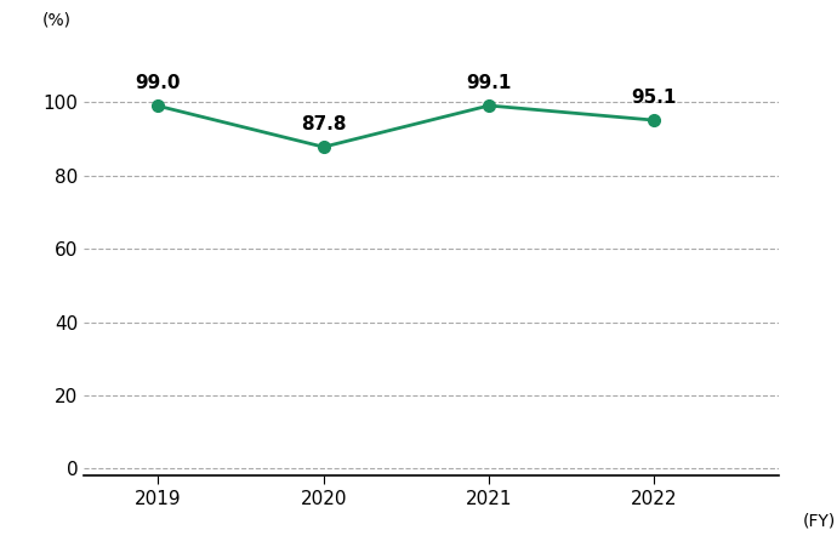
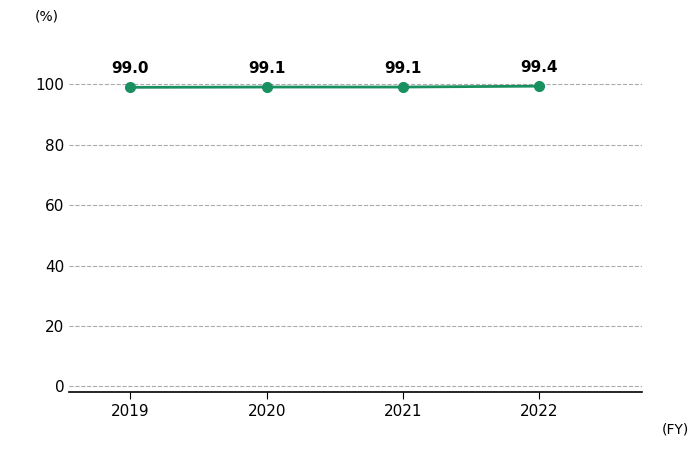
2020: 87.8 -> 99.1
2022: 95.1 -> 99.4
